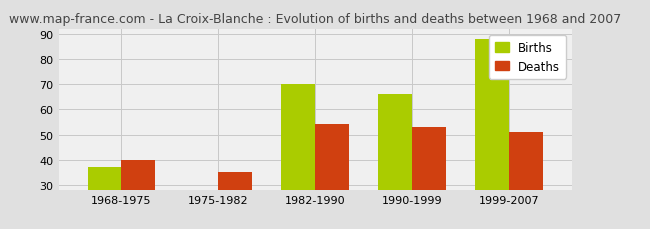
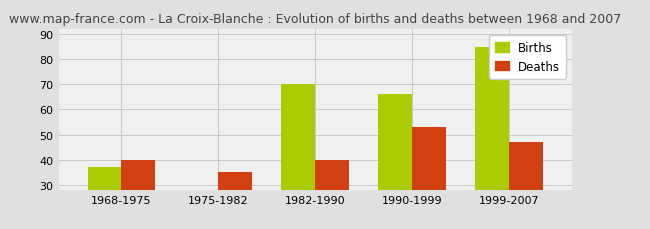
Deaths/1982-1990: 54 -> 40
Births/1999-2007: 88 -> 85
Deaths/1999-2007: 51 -> 47
